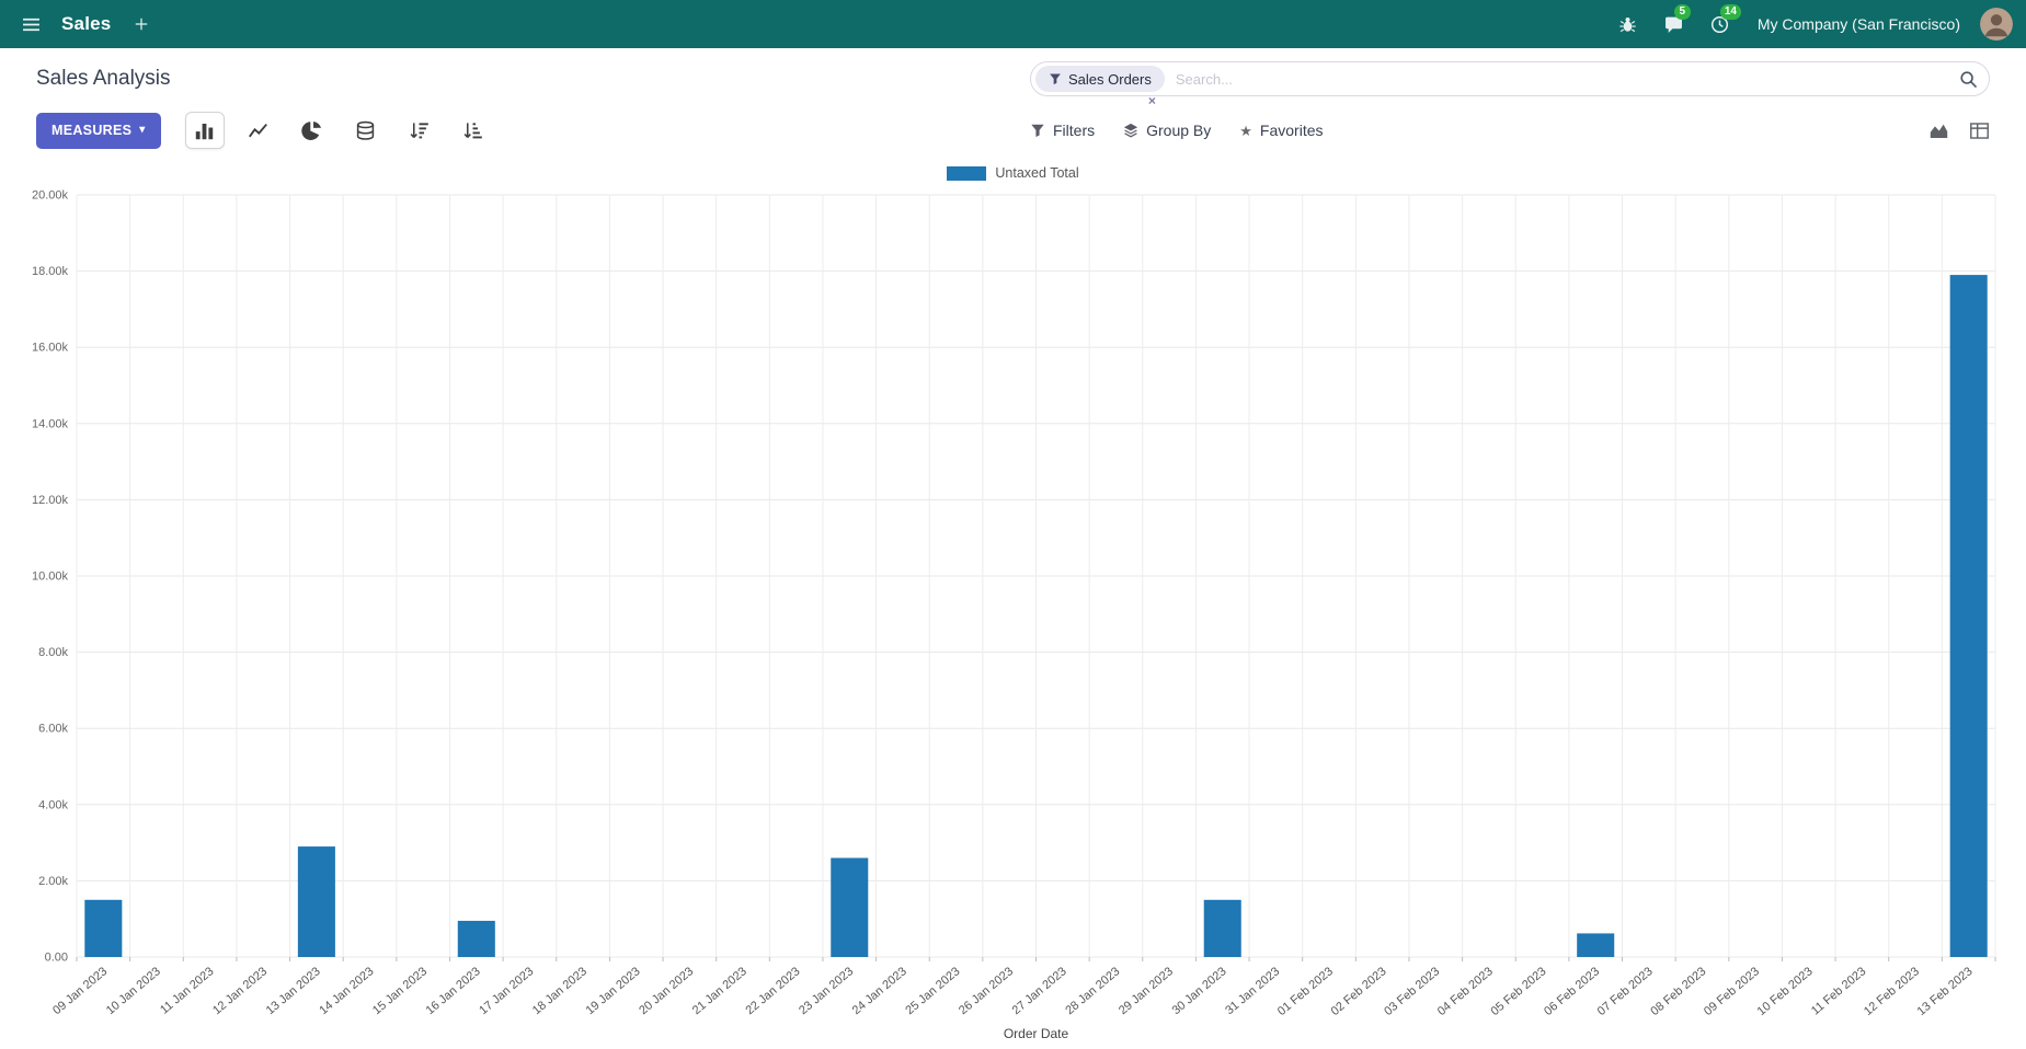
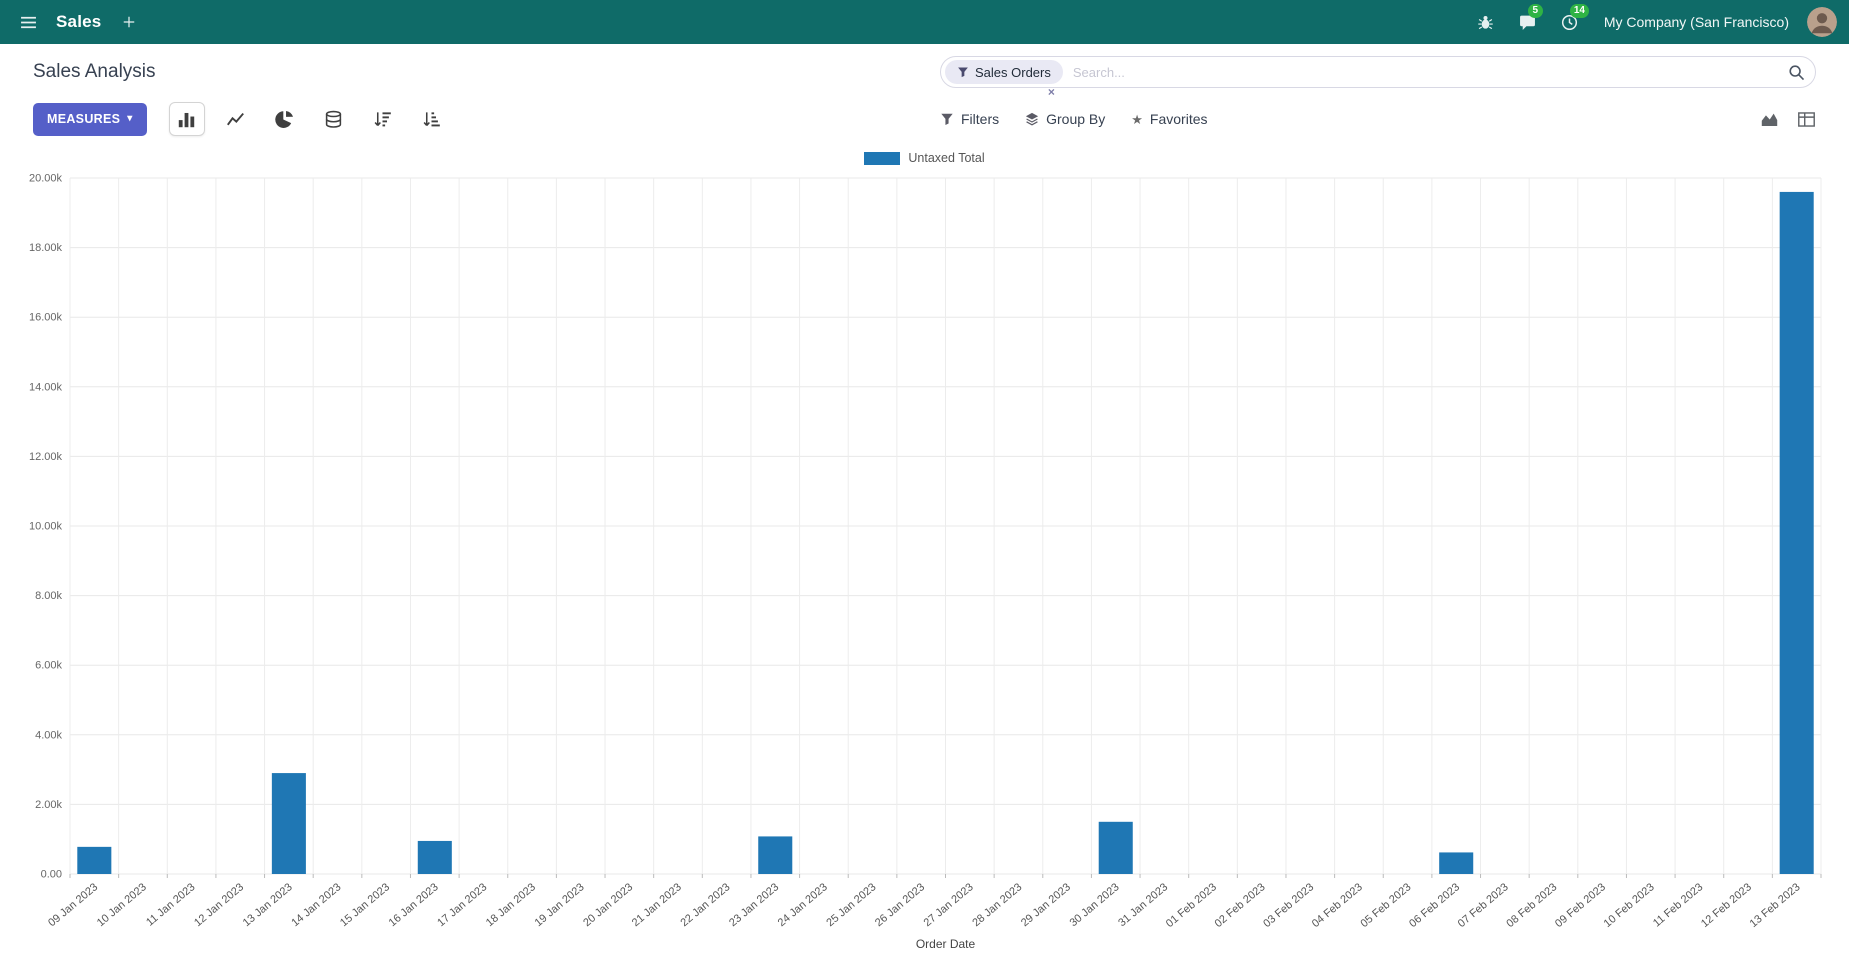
09 Jan 2023: 1.5k -> 0.8k
23 Jan 2023: 2.6k -> 1.1k
13 Feb 2023: 17.9k -> 19.6k
